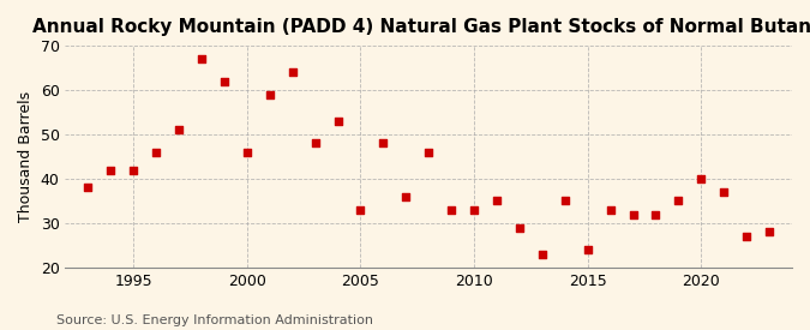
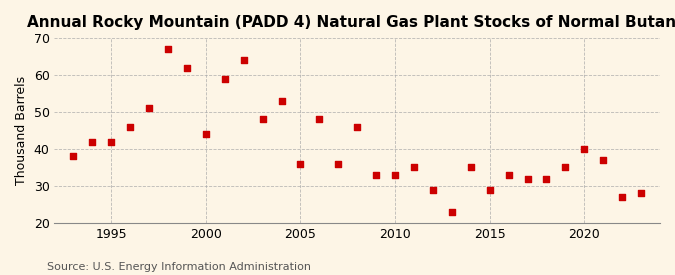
2000: 46 -> 44
2005: 33 -> 36
2015: 24 -> 29
